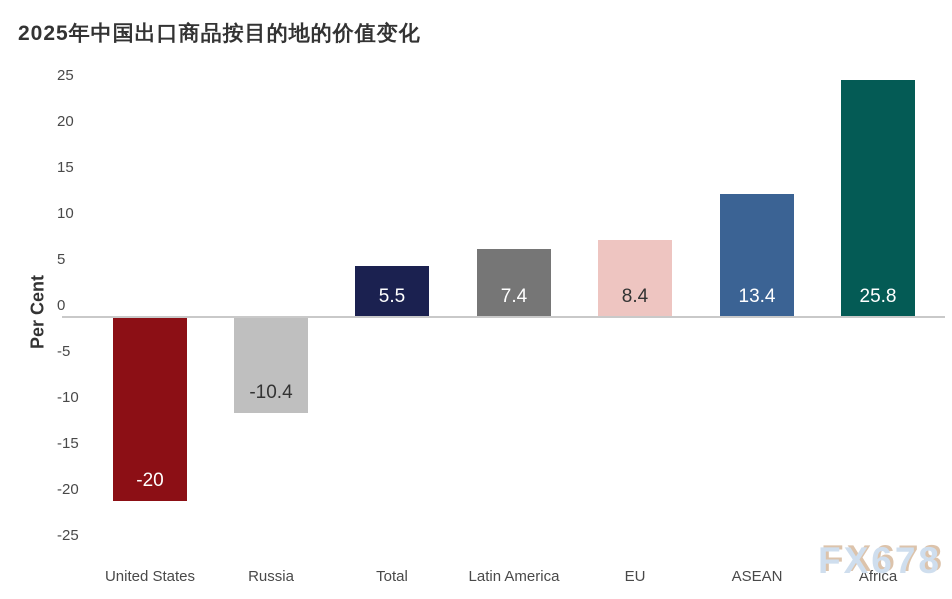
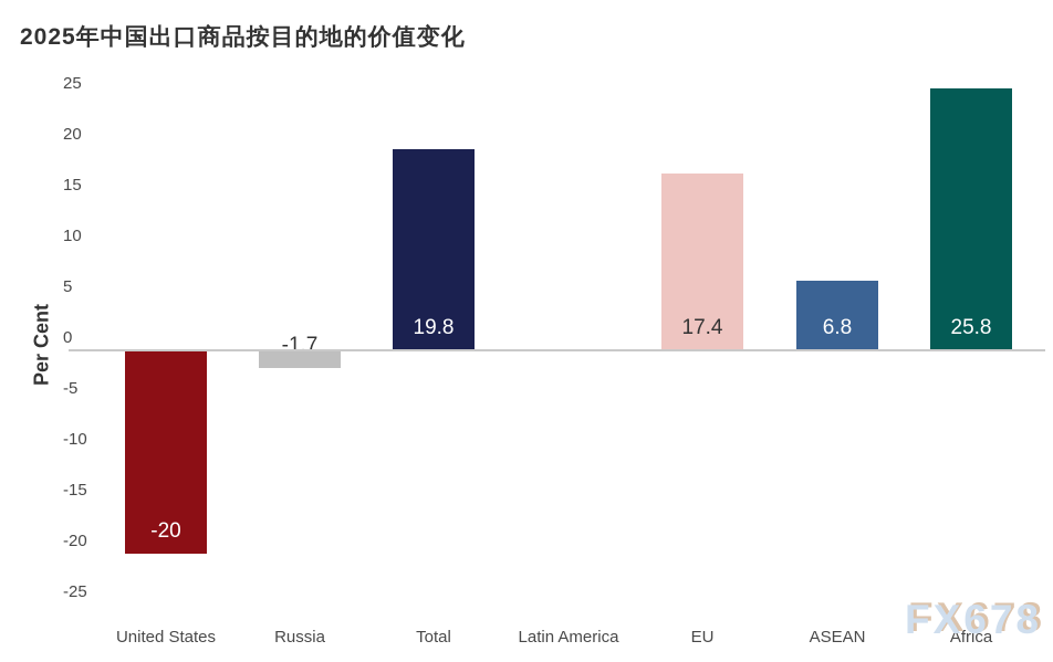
Russia: -10.4 -> -1.7
Total: 5.5 -> 19.8
Latin America: 7.4 -> 0.1
EU: 8.4 -> 17.4
ASEAN: 13.4 -> 6.8
